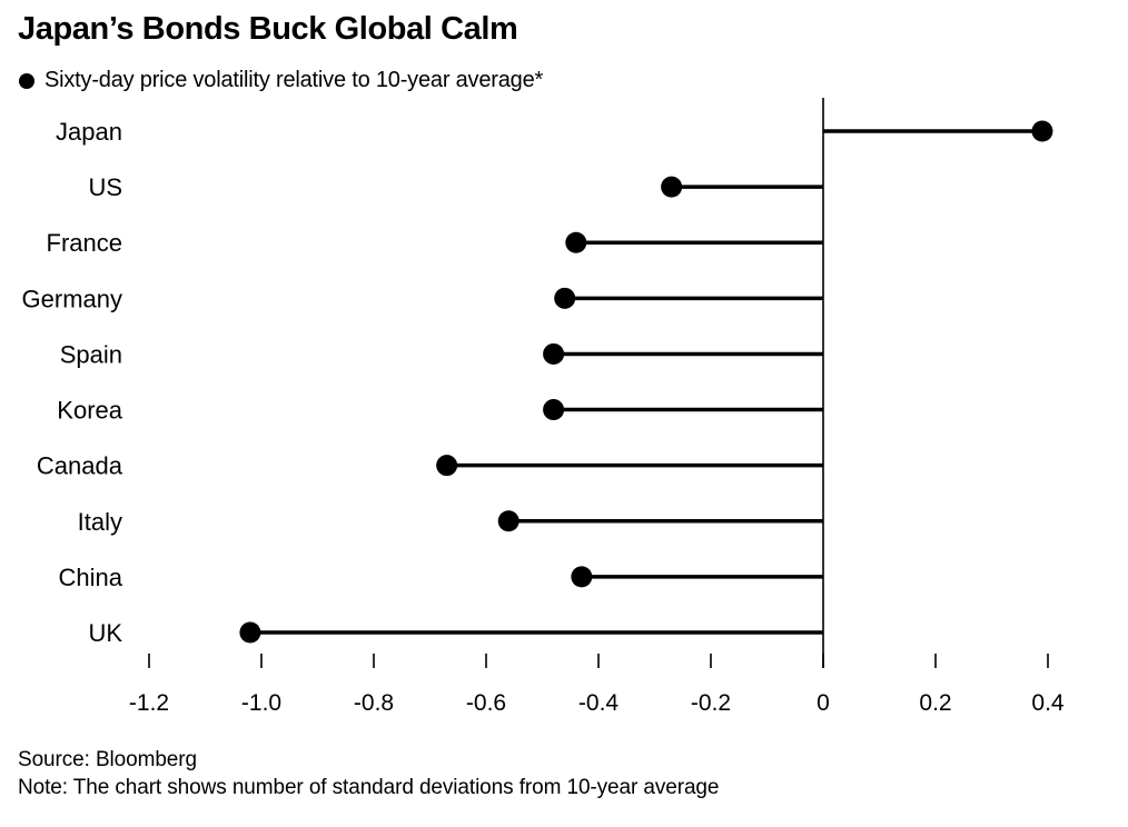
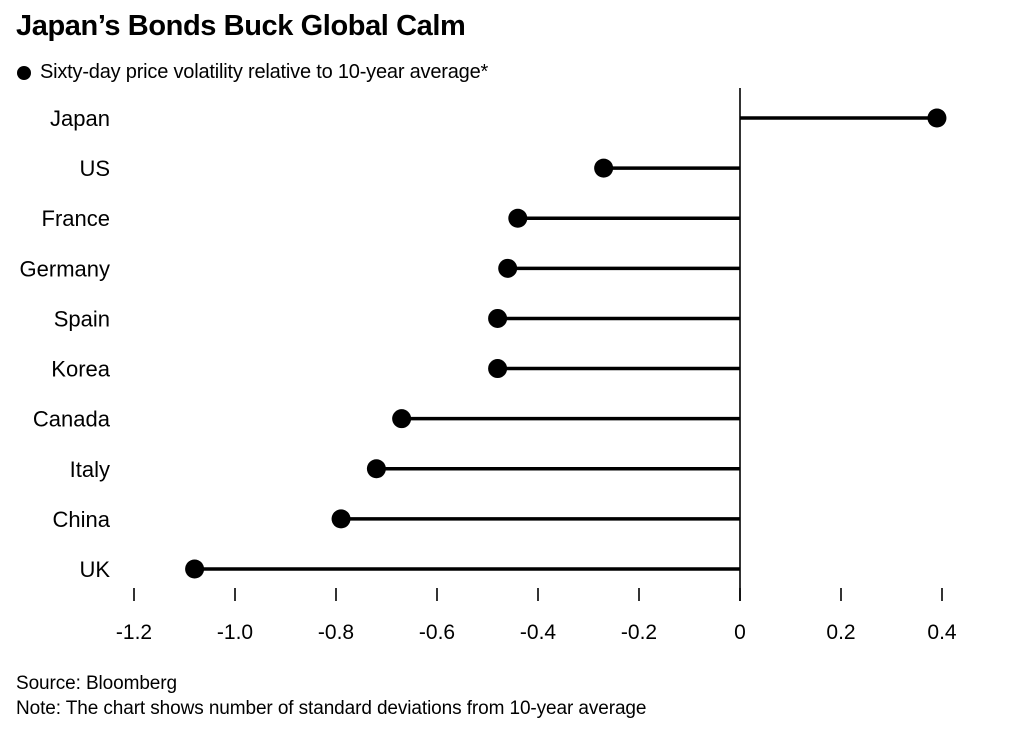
Italy: -0.56 -> -0.72
China: -0.43 -> -0.79
UK: -1.02 -> -1.08
